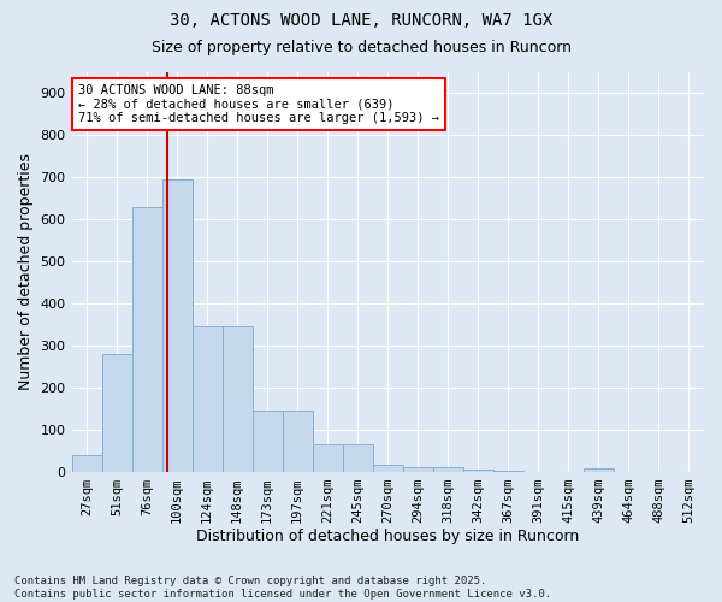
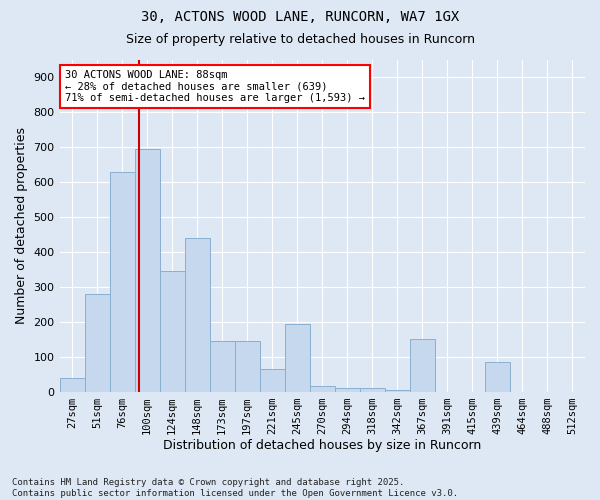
148sqm: 345 -> 440
245sqm: 65 -> 195
367sqm: 3 -> 150
439sqm: 8 -> 85
